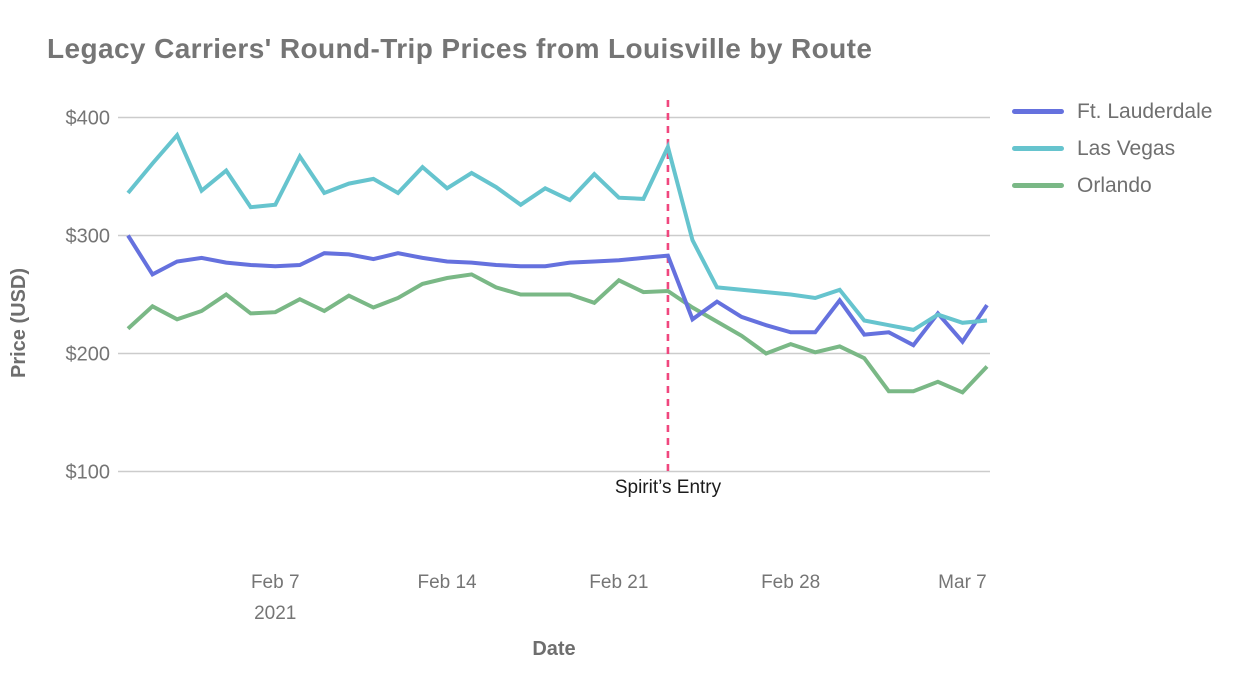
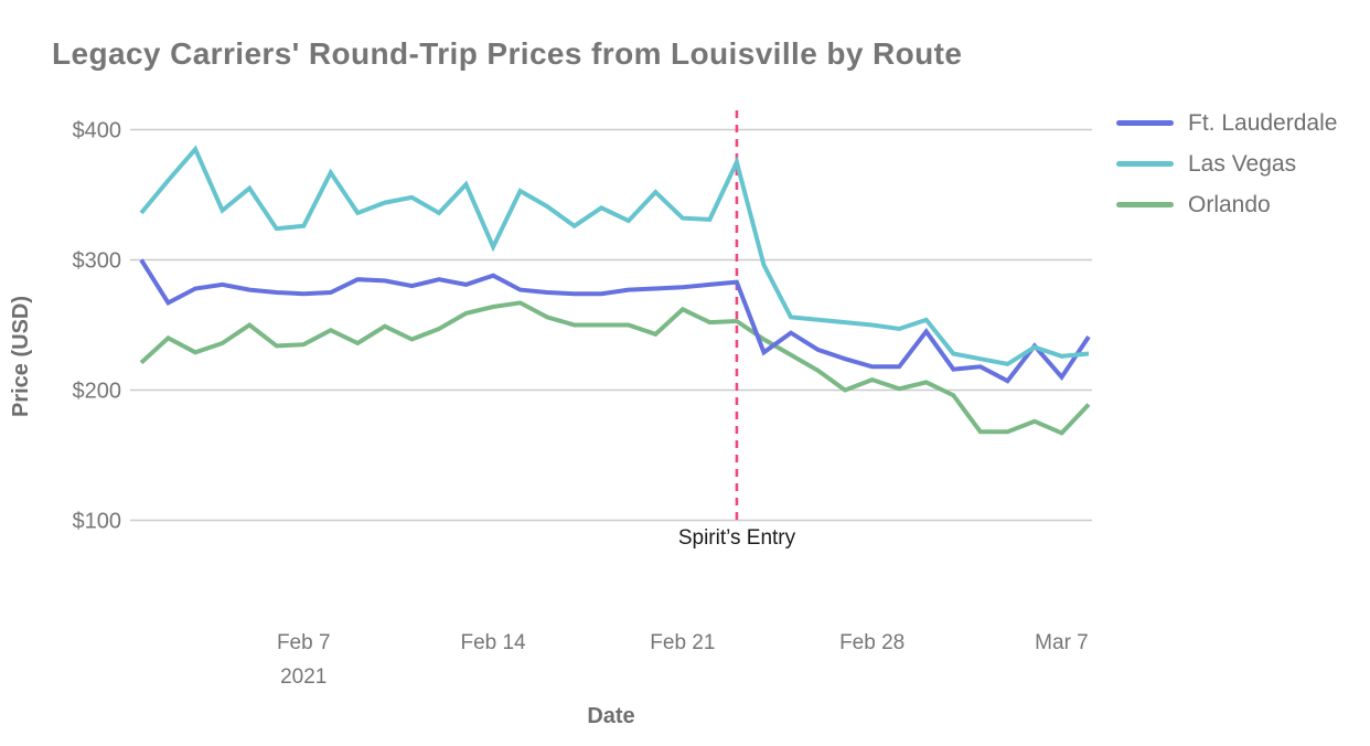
Ft. Lauderdale/Feb 14: $278 -> $288
Las Vegas/Feb 14: $340 -> $310
